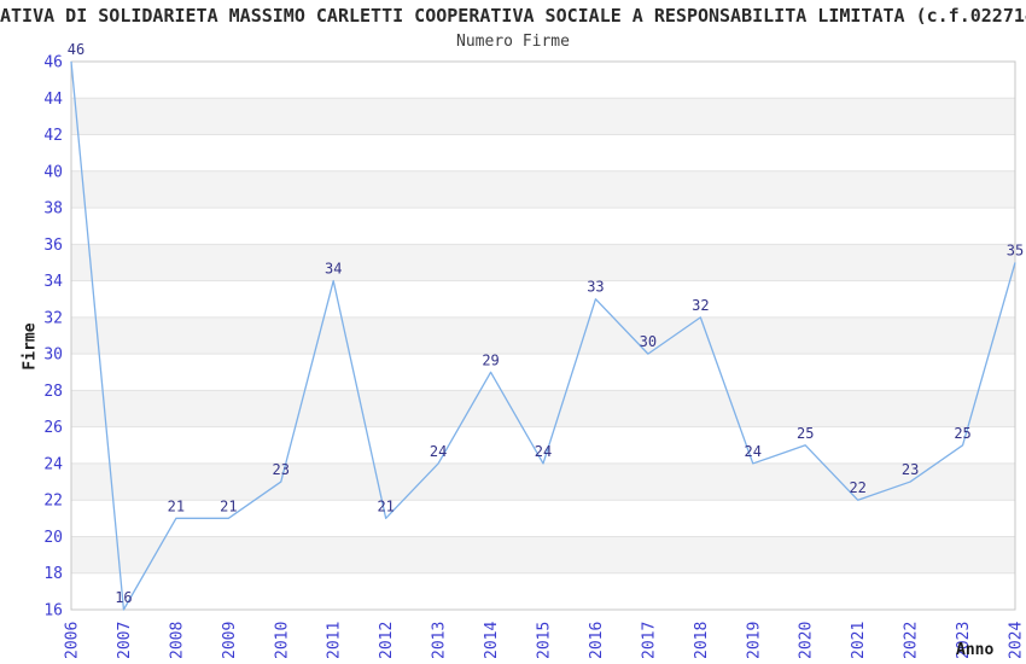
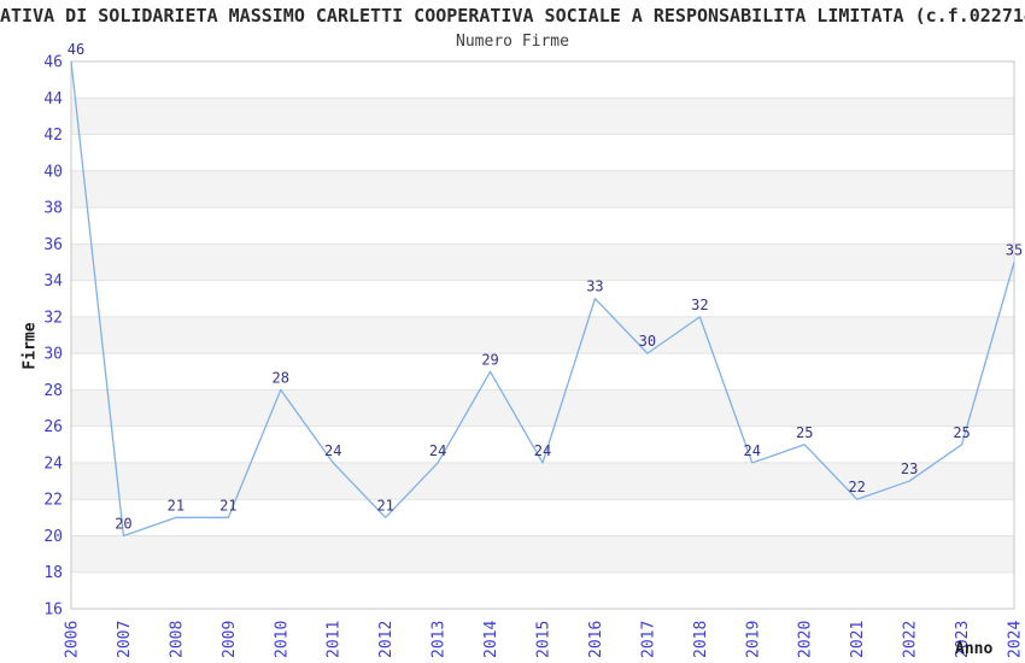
2007: 16 -> 20
2010: 23 -> 28
2011: 34 -> 24
